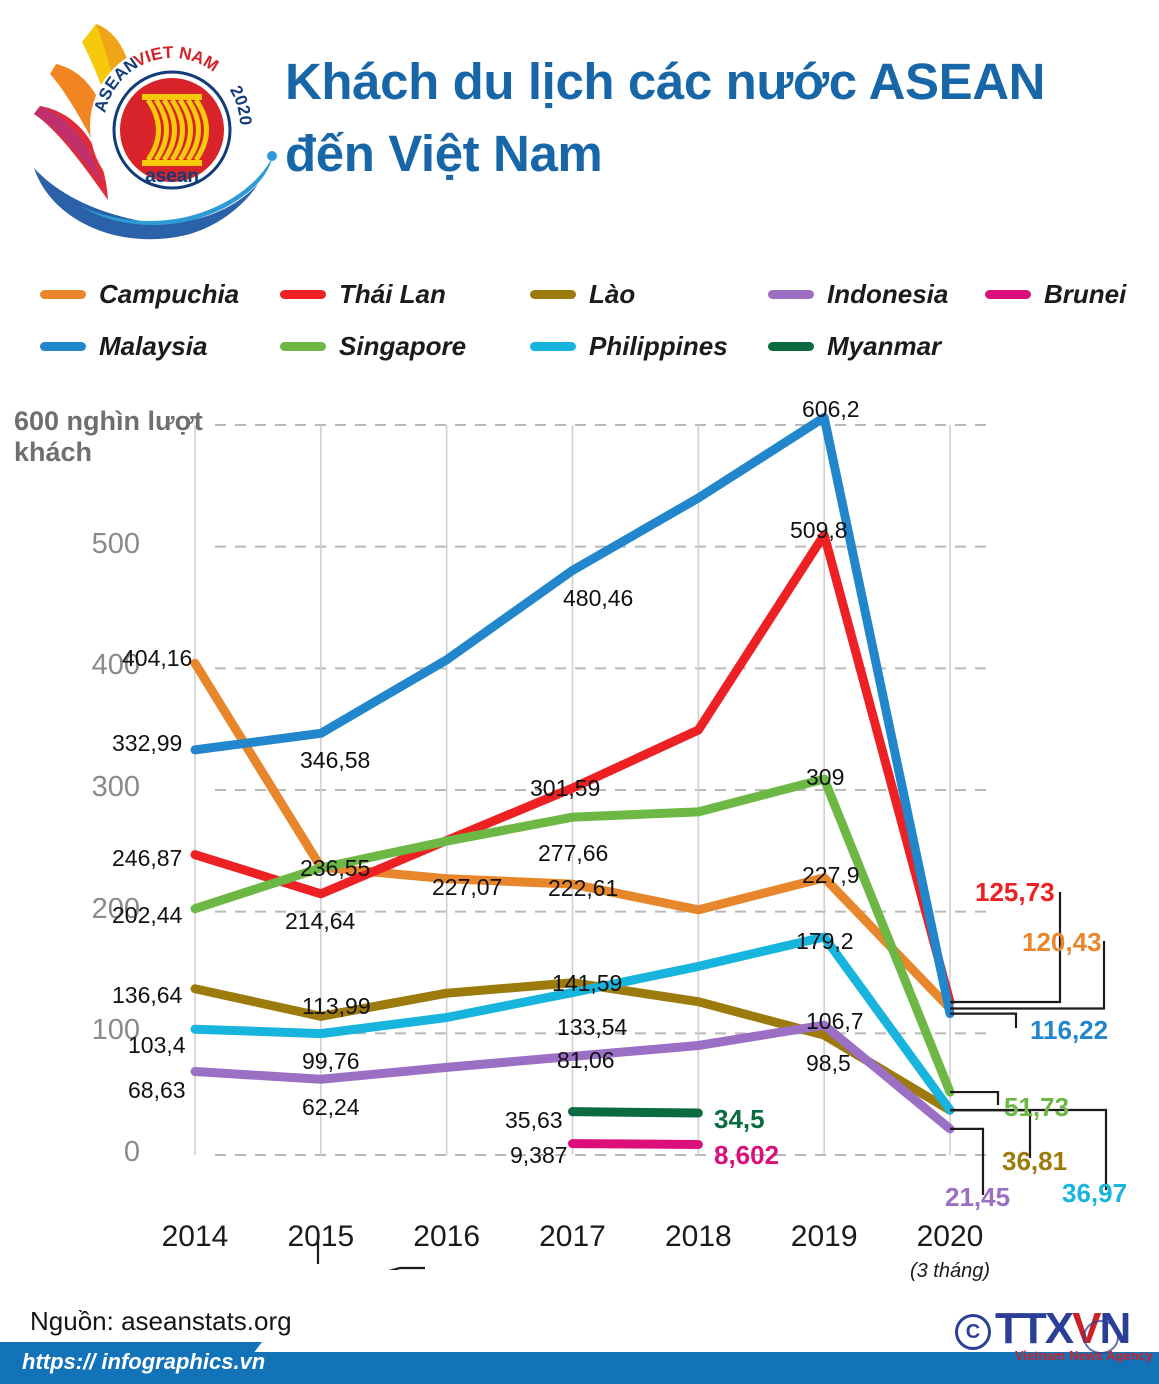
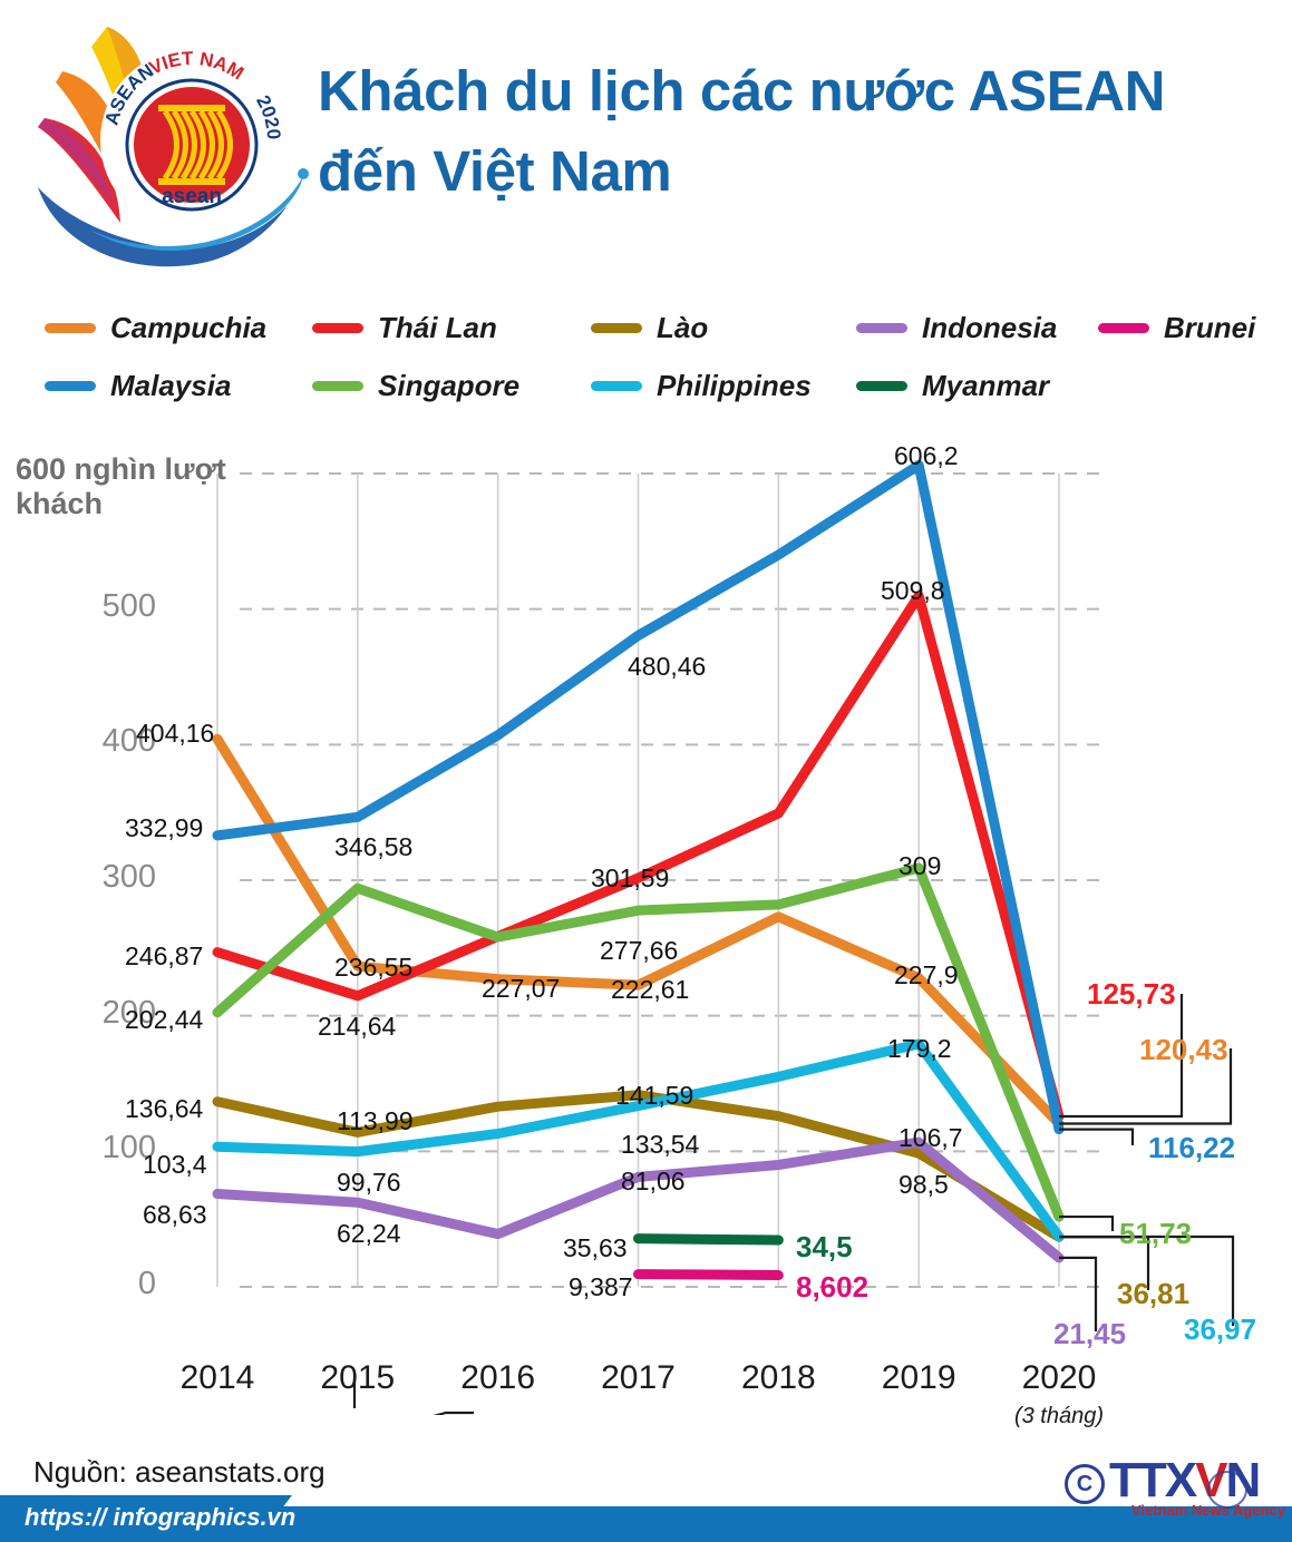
Singapore/2015: 236 -> 294
Indonesia/2016: 72 -> 39
Campuchia/2018: 202 -> 273
